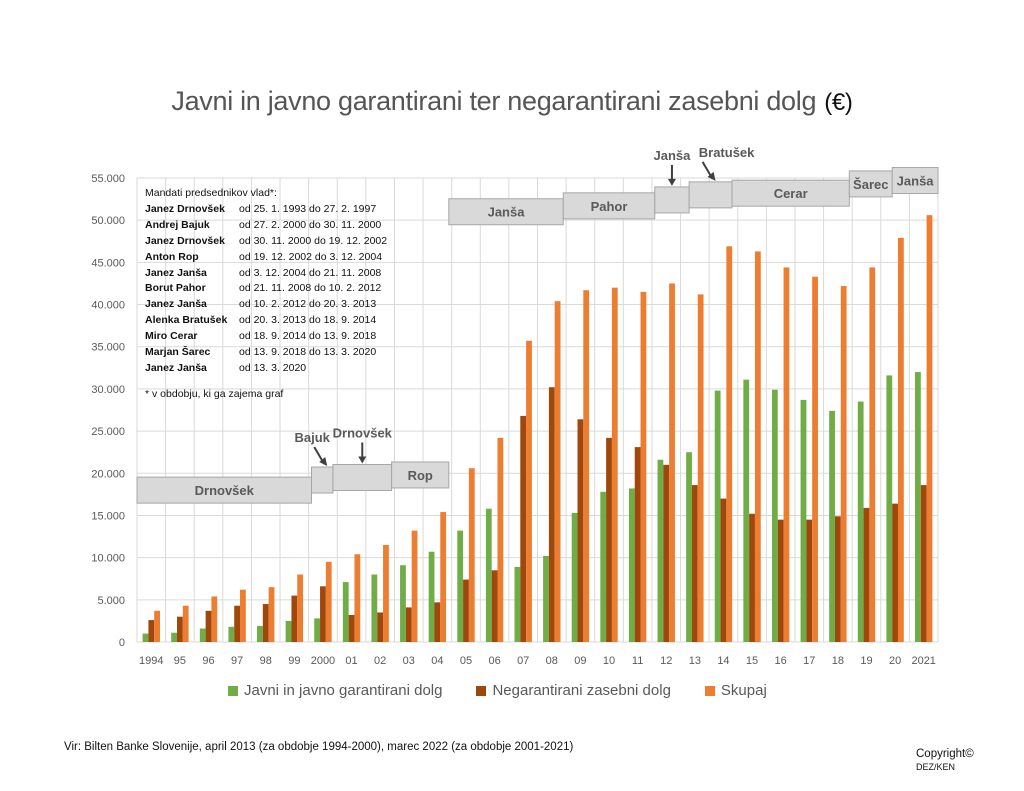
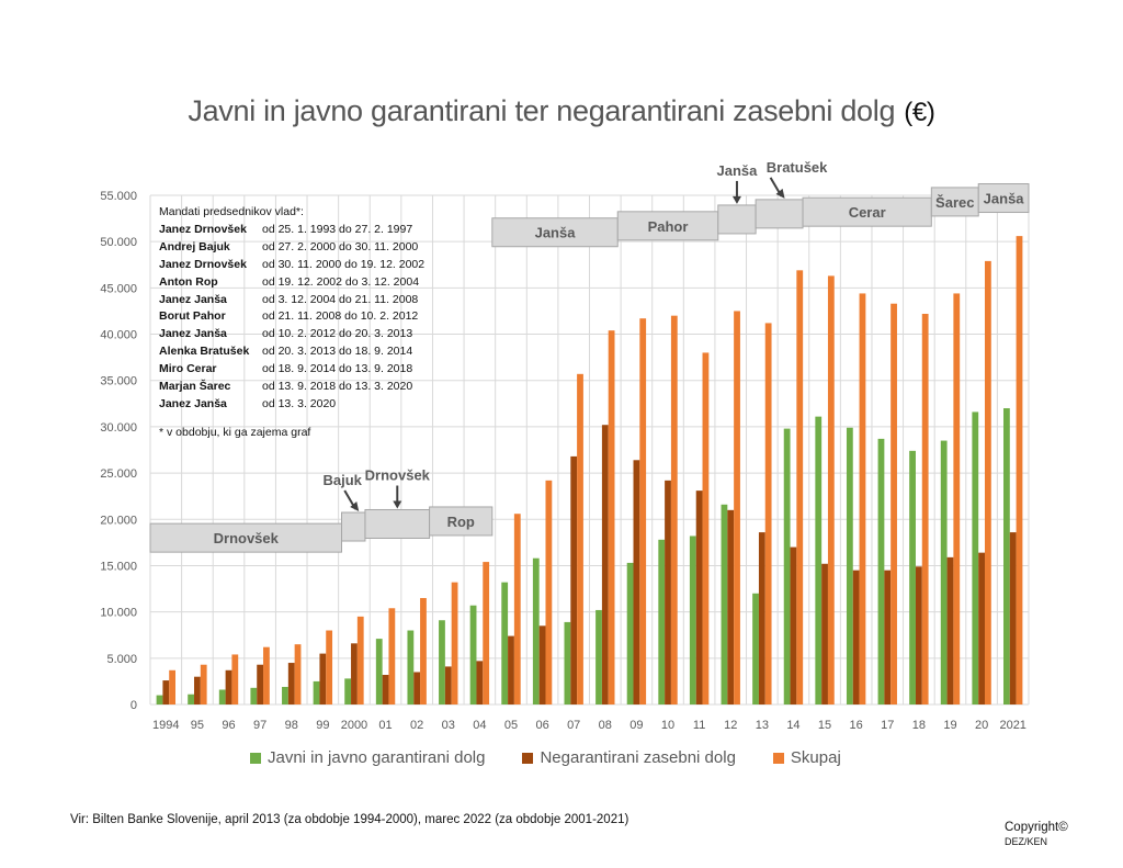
Skupaj/11: 42000 -> 38000
Javni in javno garantirani dolg/13: 22000 -> 12000
